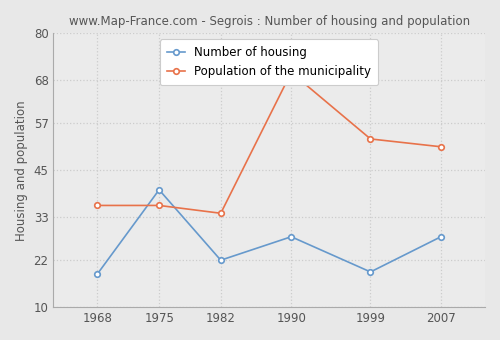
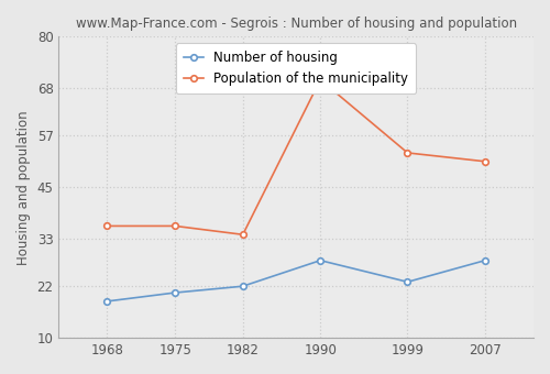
Number of housing/1975: 40.0 -> 20.5
Number of housing/1999: 19.0 -> 23.0
